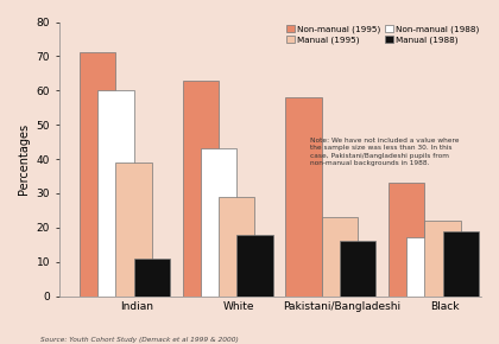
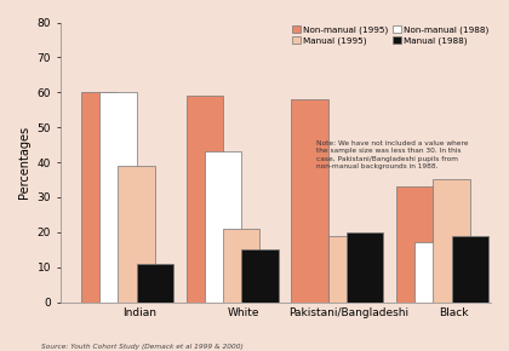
Non-manual (1995)/Indian: 71 -> 60
Non-manual (1995)/White: 63 -> 59
Manual (1995)/White: 29 -> 21
Manual (1988)/White: 18 -> 15
Manual (1995)/Pakistani/Bangladeshi: 23 -> 19
Manual (1988)/Pakistani/Bangladeshi: 16 -> 20
Manual (1995)/Black: 22 -> 35
